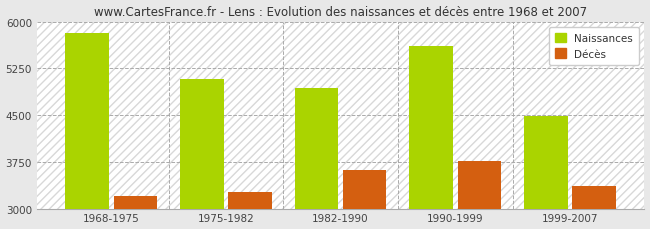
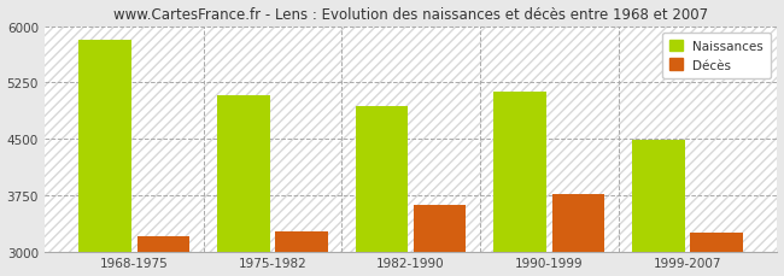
Naissances/1990-1999: 5600 -> 5120
Décès/1999-2007: 3360 -> 3250
